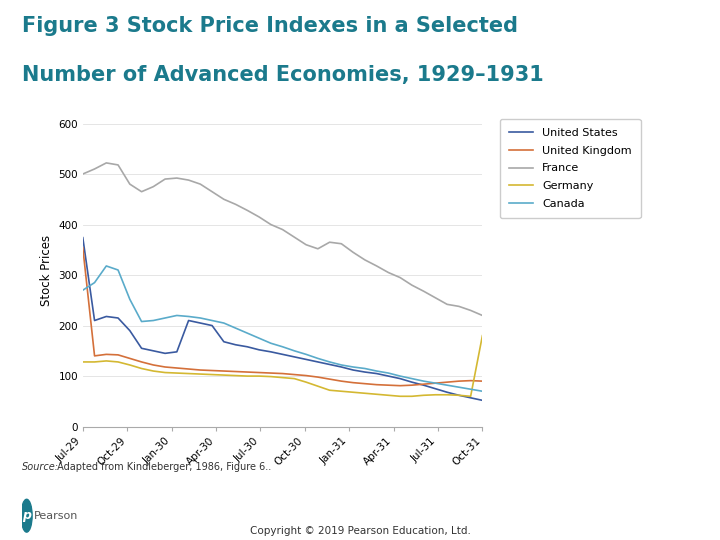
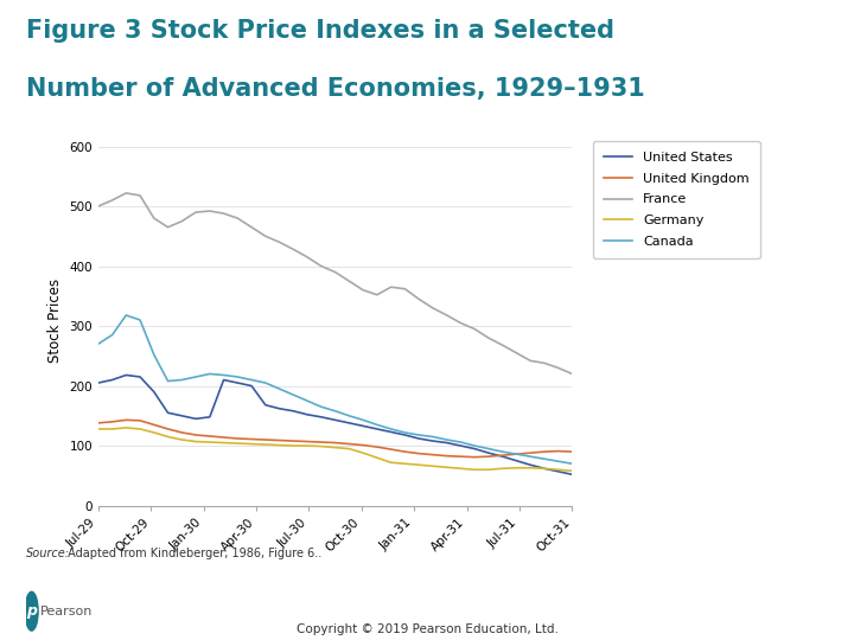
United States/Jul-29: 374 -> 205
United Kingdom/Jul-29: 354 -> 138
Germany/Oct-31: 180 -> 58
